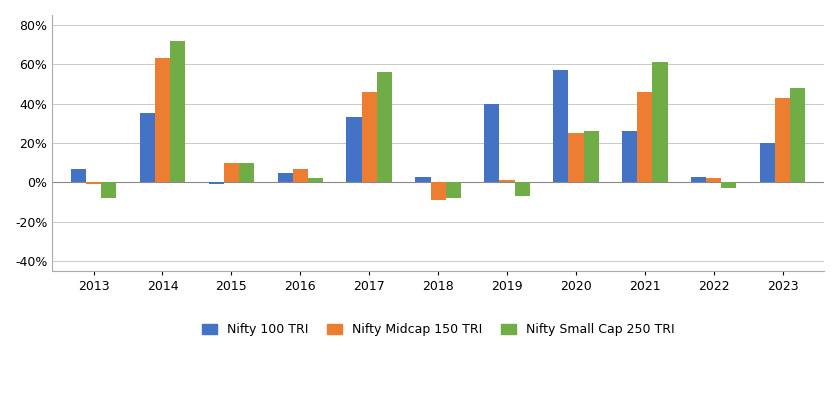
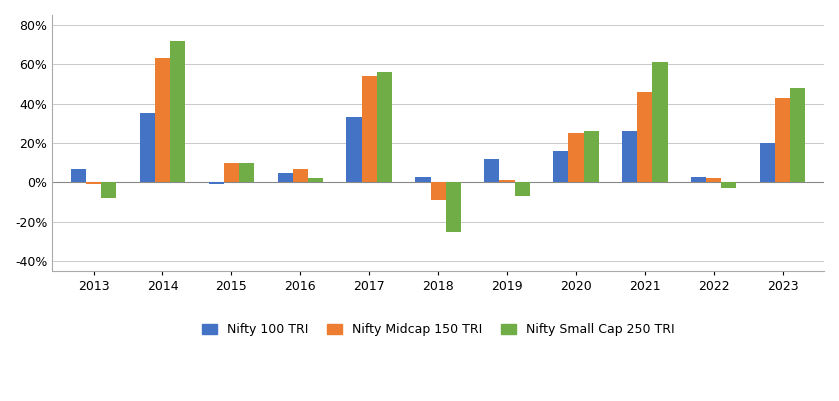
Nifty Midcap 150 TRI/2017: 46% -> 54%
Nifty Small Cap 250 TRI/2018: -8% -> -25%
Nifty 100 TRI/2019: 40% -> 12%
Nifty 100 TRI/2020: 57% -> 16%
